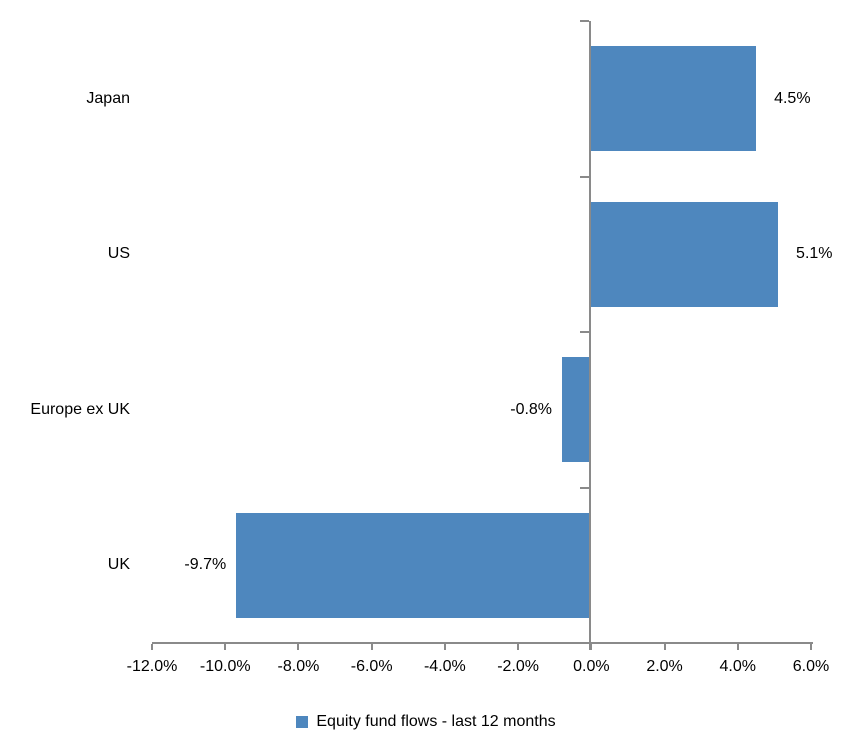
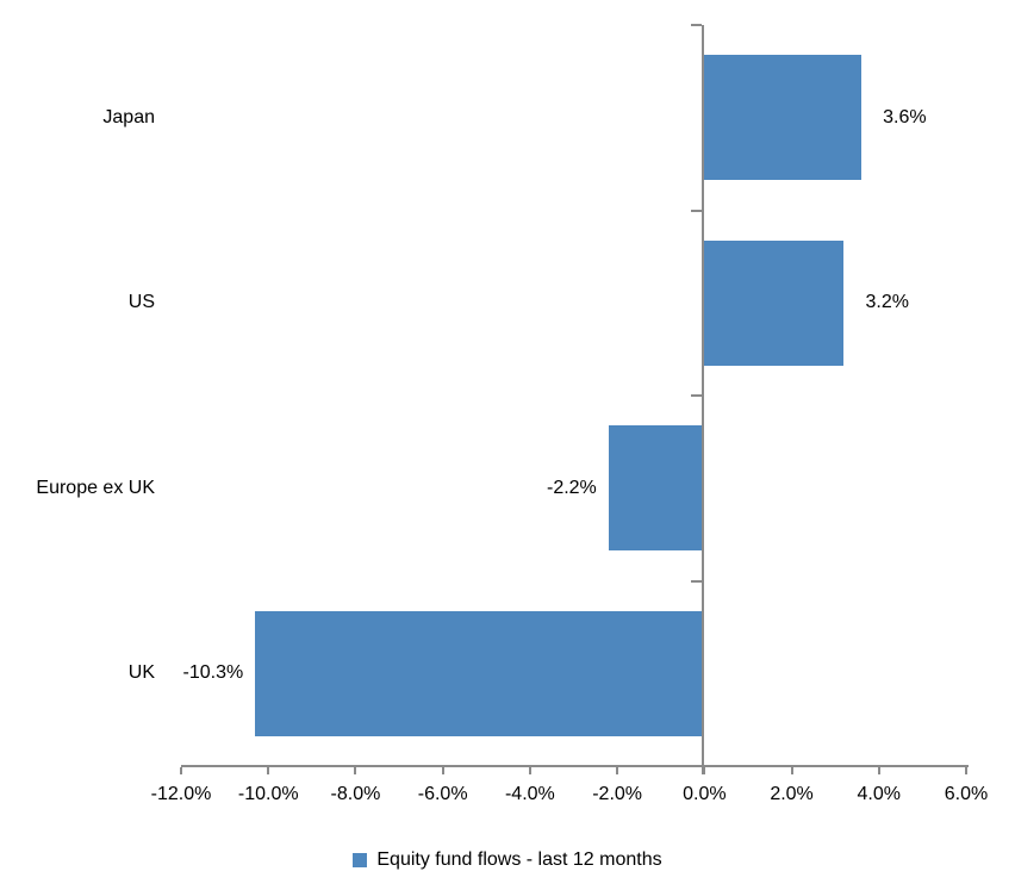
Japan: 4.5% -> 3.6%
US: 5.1% -> 3.2%
Europe ex UK: -0.8% -> -2.2%
UK: -9.7% -> -10.3%
